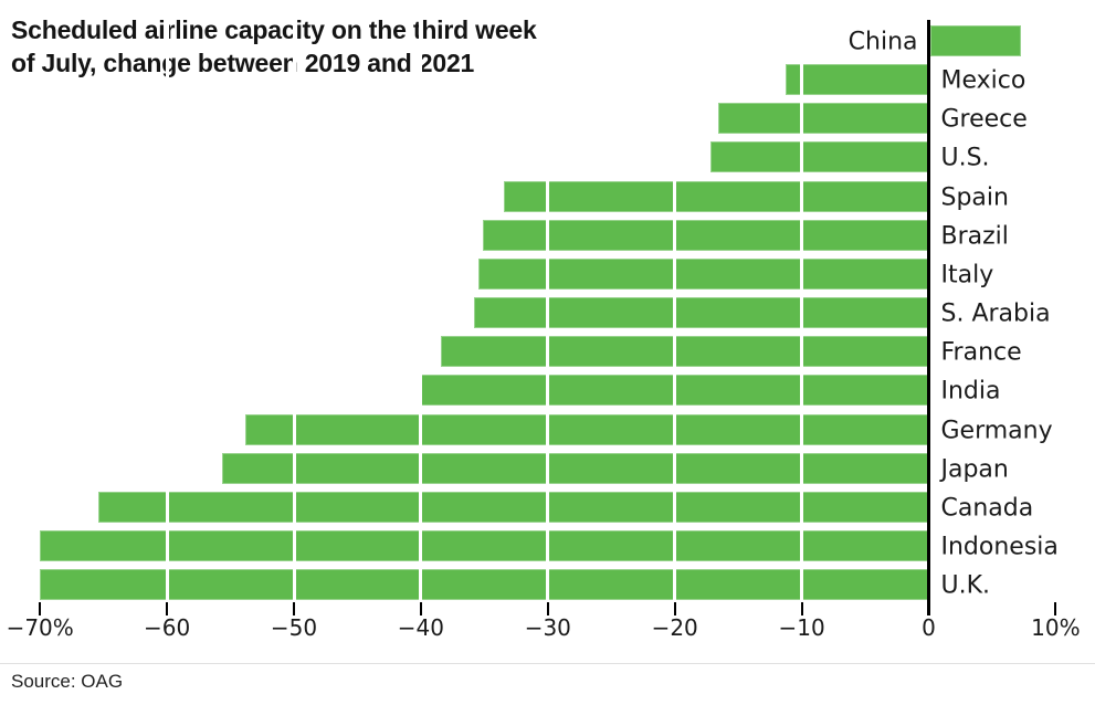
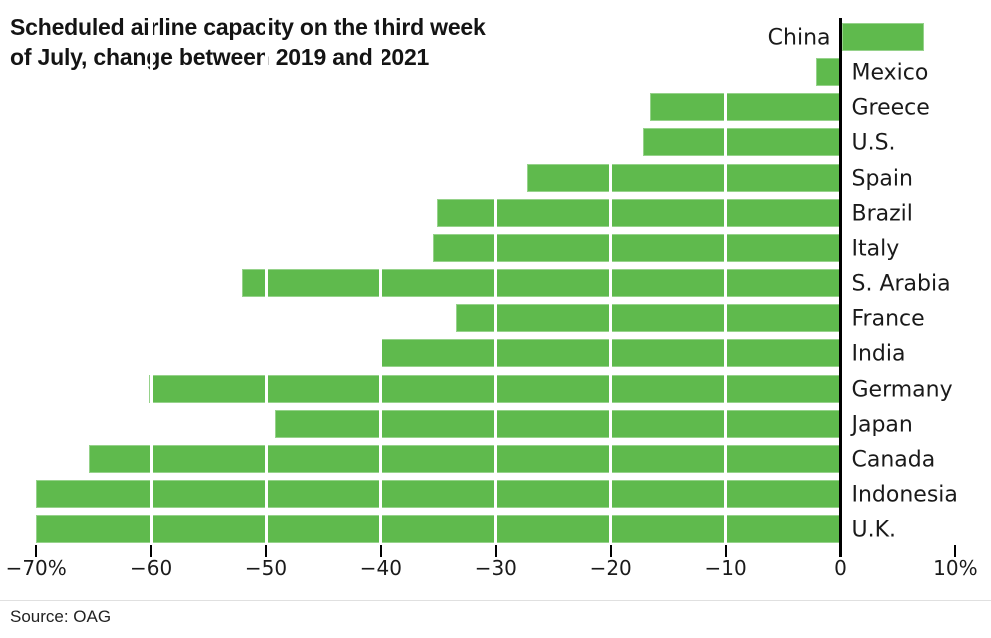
Mexico: -11.3% -> -2.1%
Spain: -33.5% -> -27.3%
S. Arabia: -35.8% -> -52.1%
France: -38.4% -> -33.5%
Germany: -53.8% -> -60.2%
Japan: -55.7% -> -49.2%
